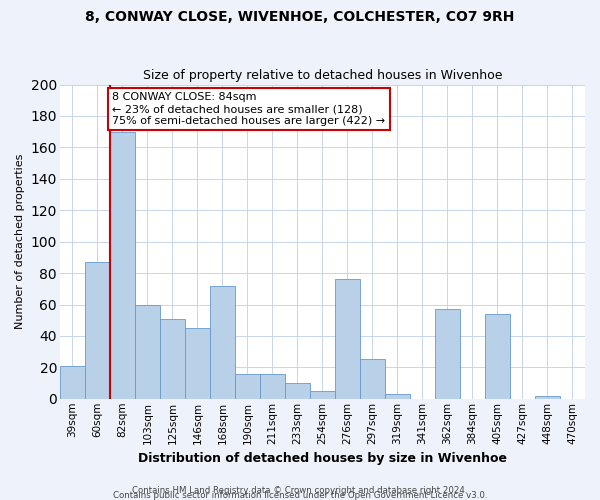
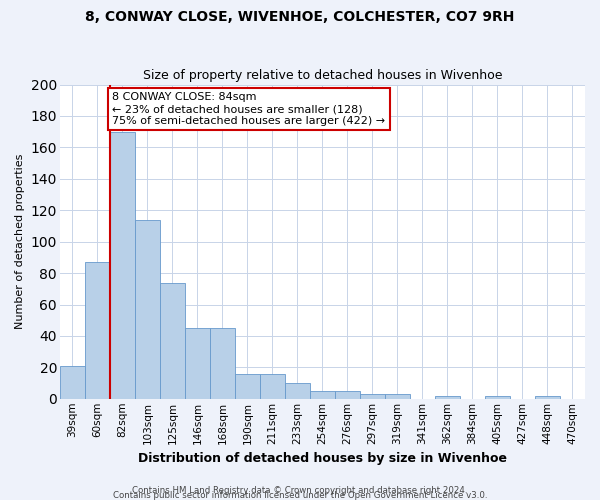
103sqm: 60 -> 114
125sqm: 51 -> 74
168sqm: 72 -> 45
276sqm: 76 -> 5
297sqm: 25 -> 3
362sqm: 57 -> 2
405sqm: 54 -> 2
